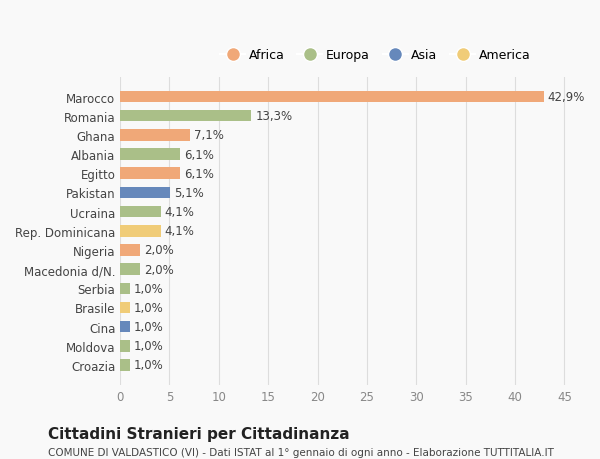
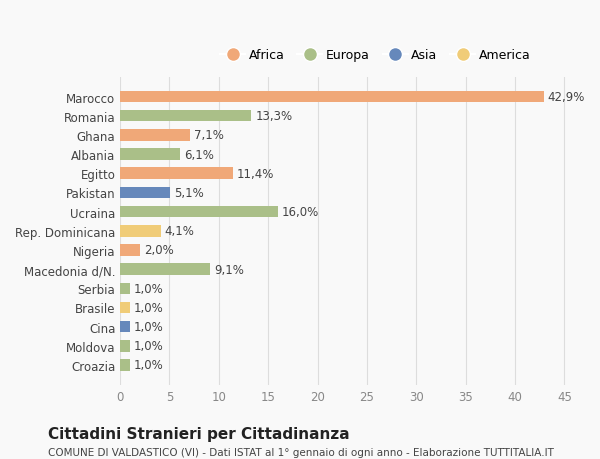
Egitto: 6,1% -> 11,4%
Ucraina: 4,1% -> 16,0%
Macedonia d/N.: 2,0% -> 9,1%
